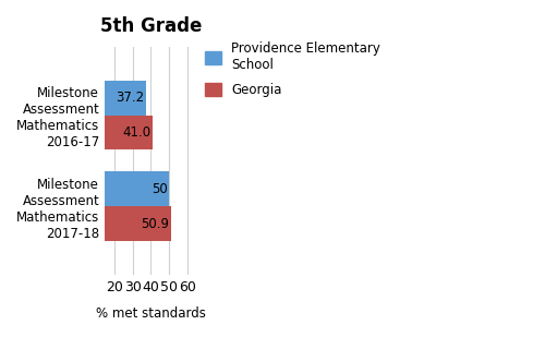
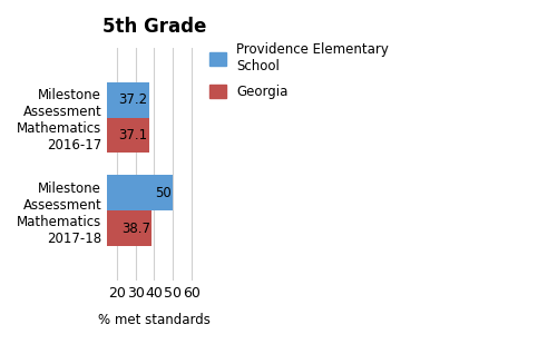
Georgia/Milestone Assessment Mathematics 2016-17: 41.0 -> 37.1
Georgia/Milestone Assessment Mathematics 2017-18: 50.9 -> 38.7
